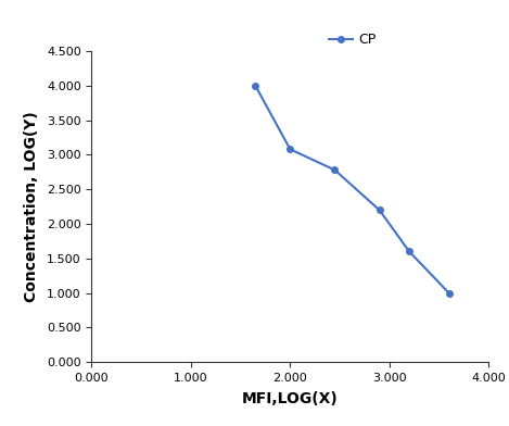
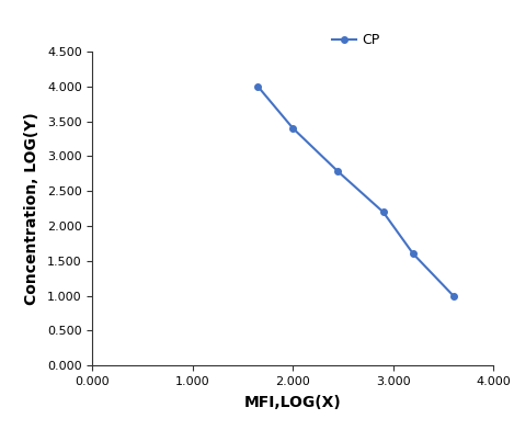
2.000: 3.08 -> 3.40
